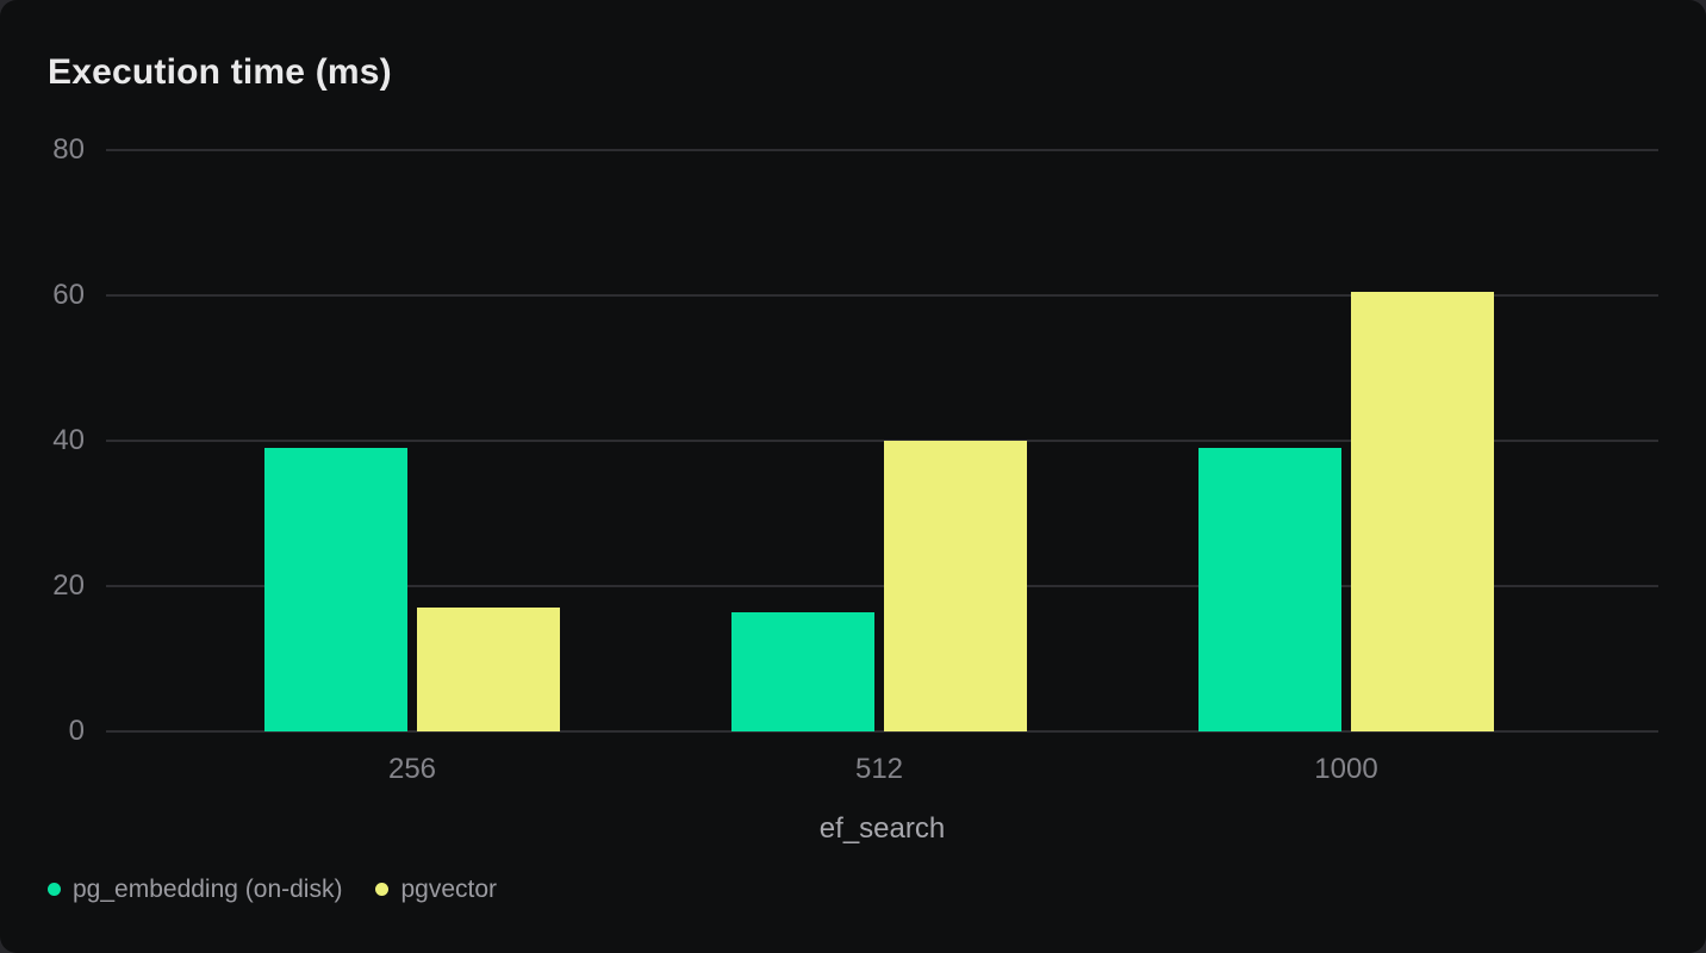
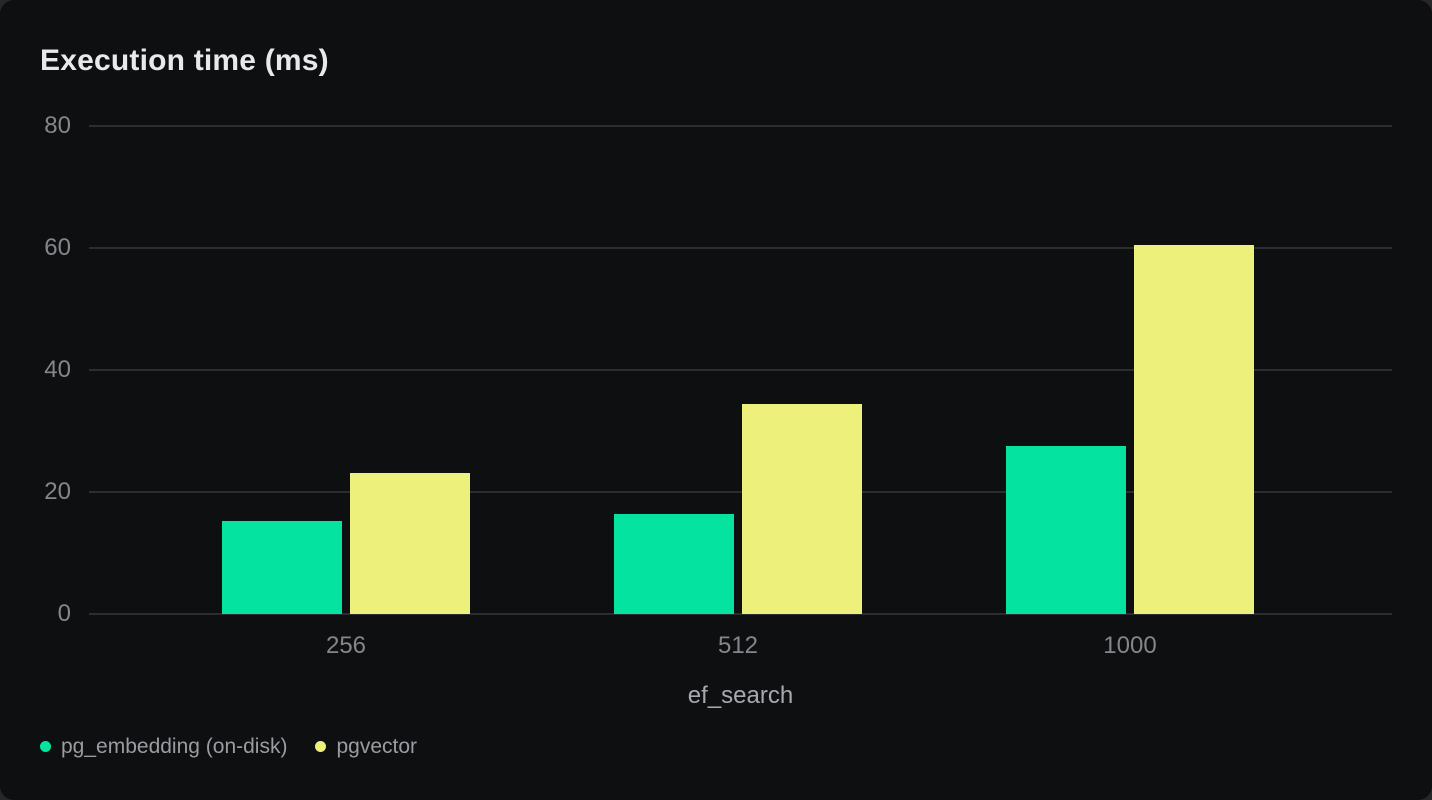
pg_embedding (on-disk)/256: 39 -> 15
pgvector/256: 17 -> 23
pgvector/512: 40 -> 34
pg_embedding (on-disk)/1000: 39 -> 28
